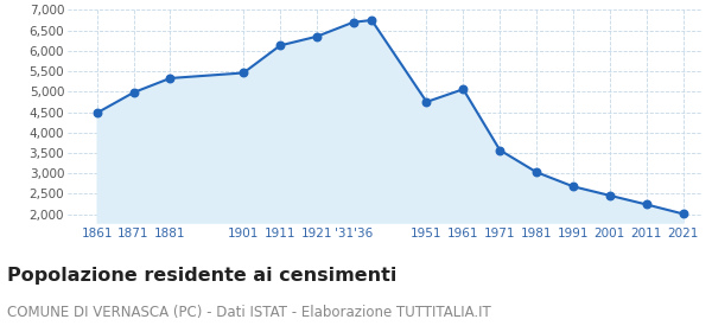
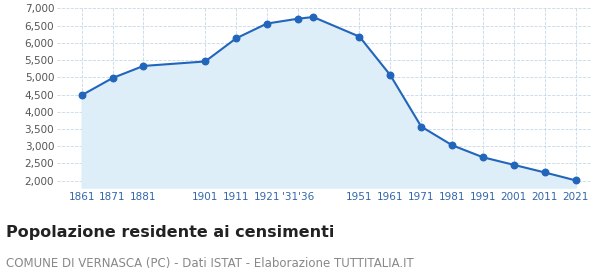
1921: 6,350 -> 6,560
1951: 4,750 -> 6,180
